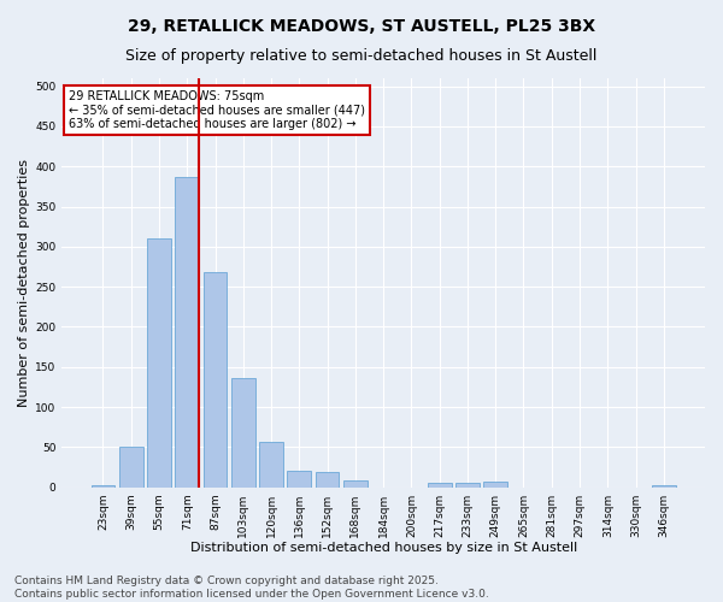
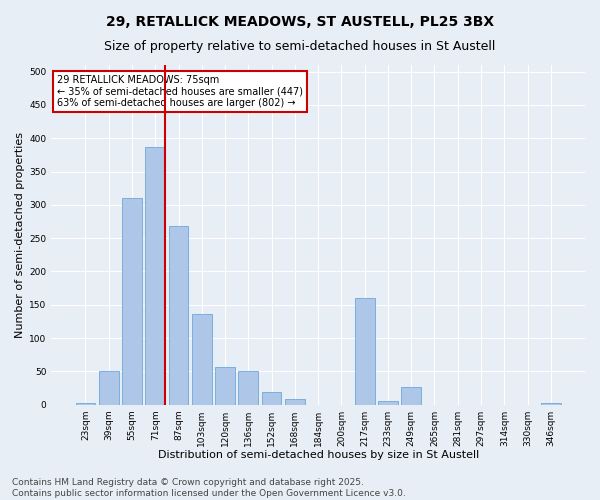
136sqm: 20 -> 50
217sqm: 6 -> 160
249sqm: 7 -> 26
